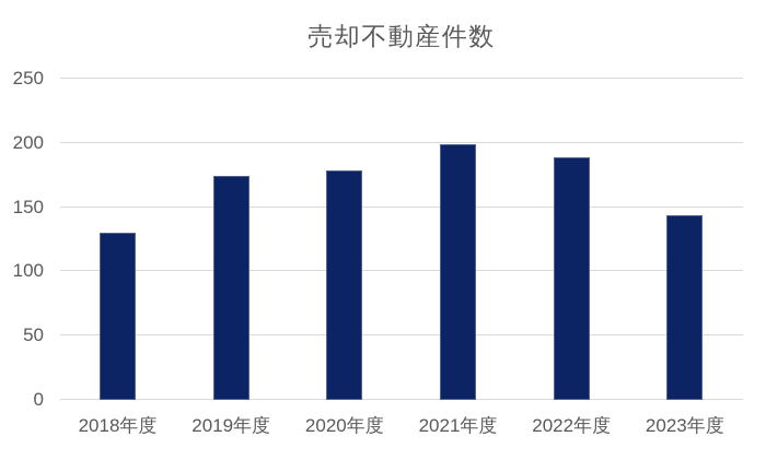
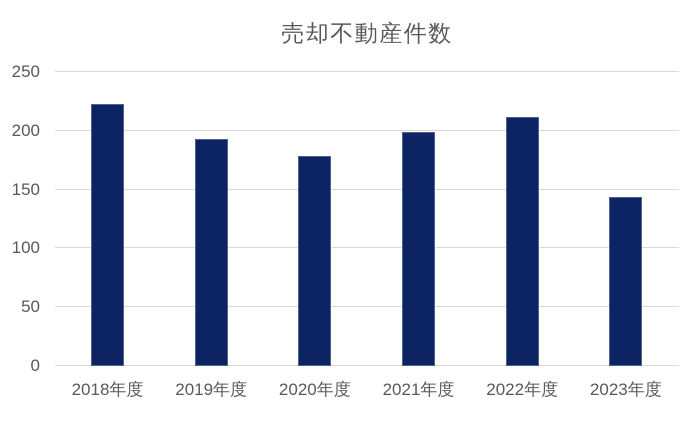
2018年度: 130 -> 223
2019年度: 174 -> 193
2022年度: 189 -> 212
